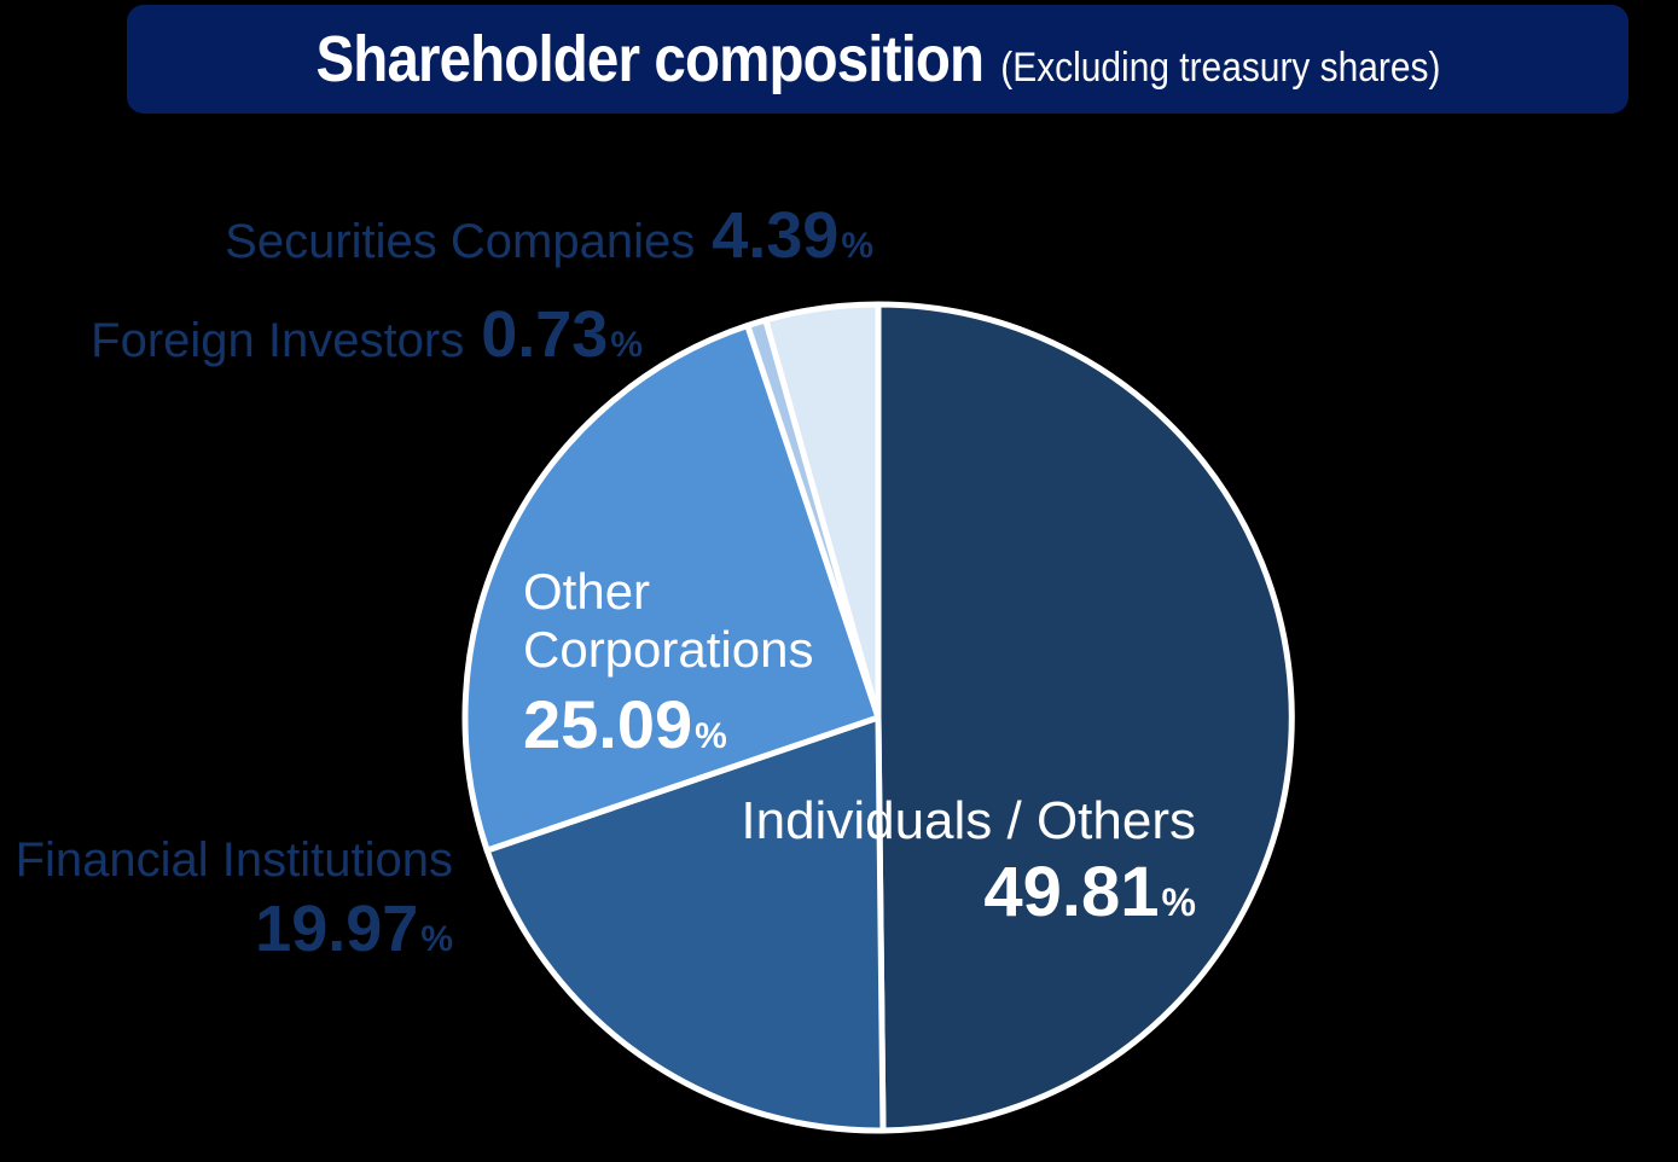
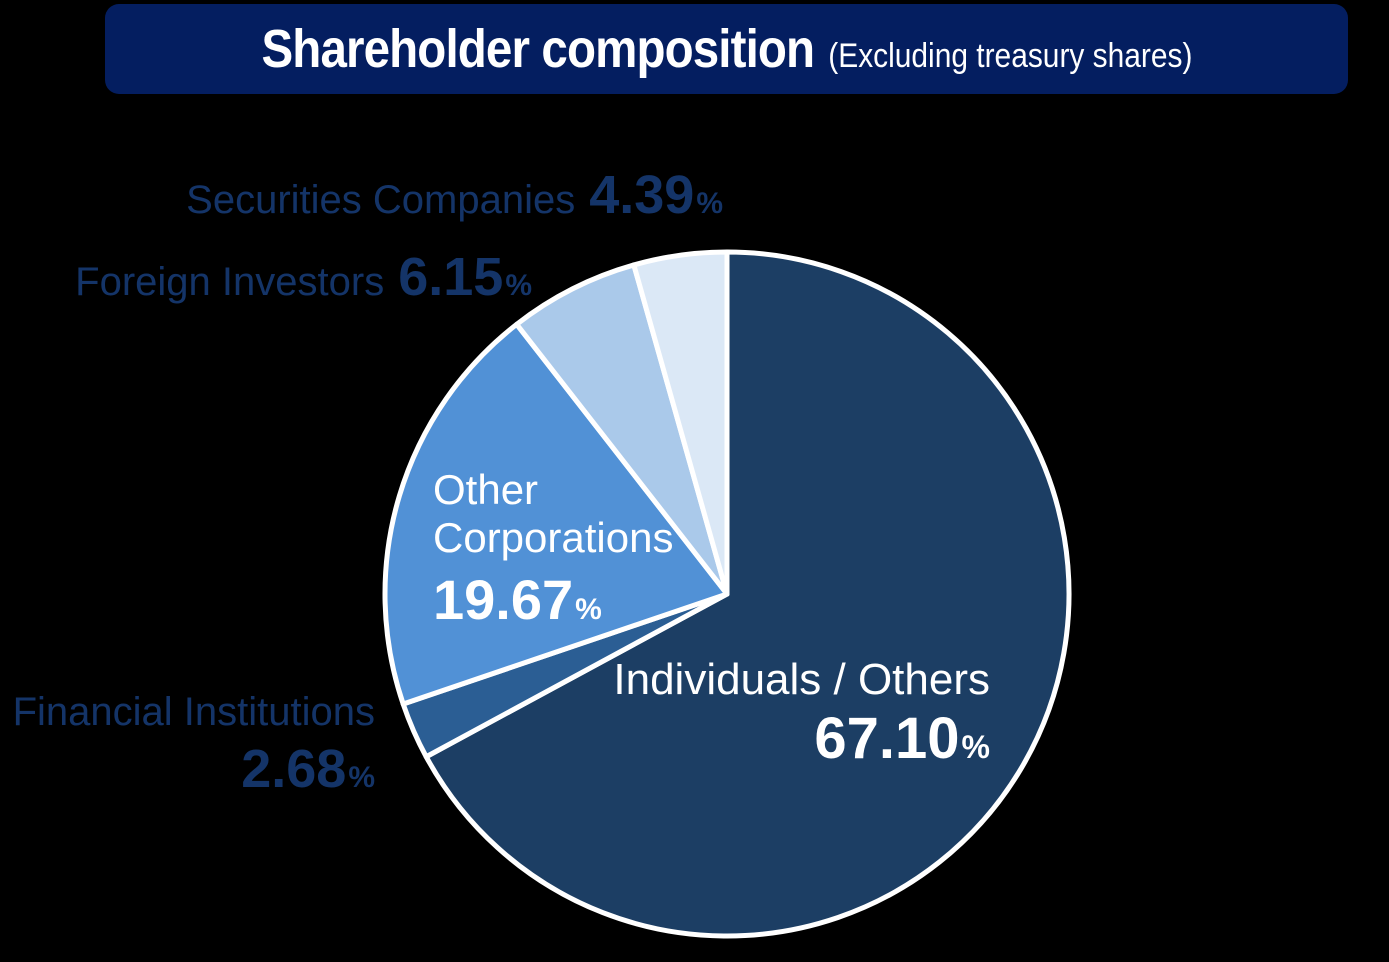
Individuals / Others: 49.81 -> 67.10
Financial Institutions: 19.97 -> 2.68
Other Corporations: 25.09 -> 19.67
Foreign Investors: 0.73 -> 6.15
